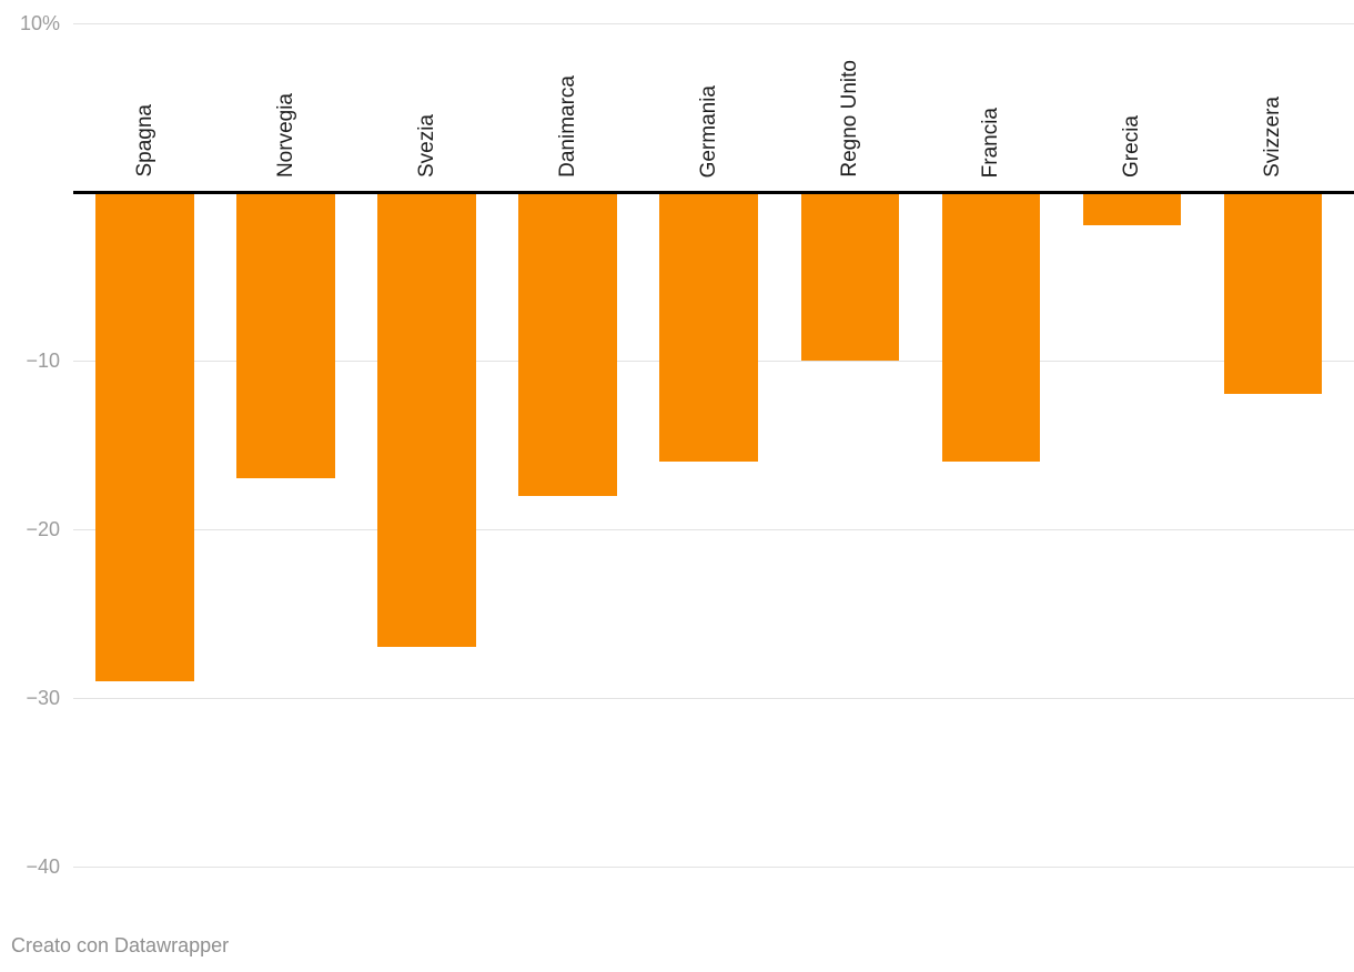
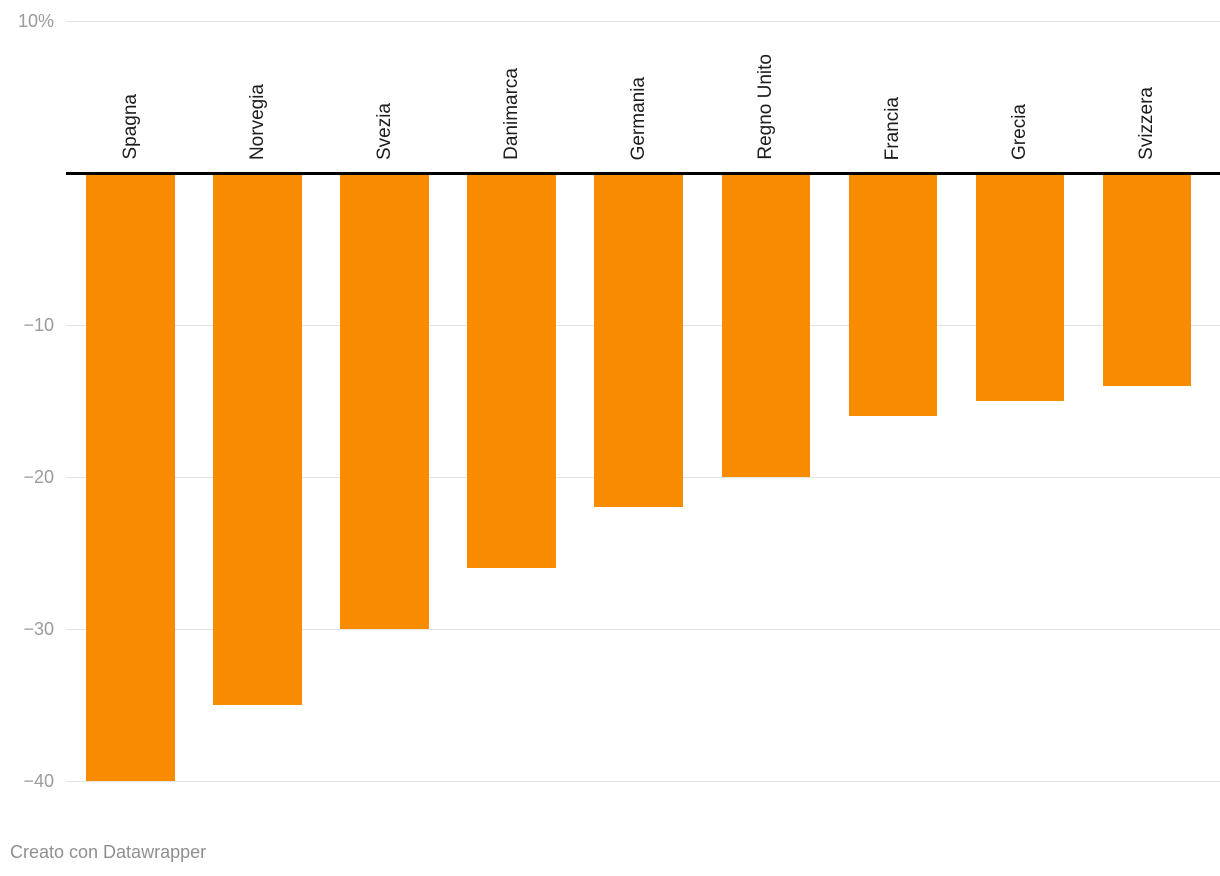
Spagna: -29 -> -40
Norvegia: -17 -> -35
Svezia: -27 -> -30
Danimarca: -18 -> -26
Germania: -16 -> -22
Regno Unito: -10 -> -20
Grecia: -2 -> -15
Svizzera: -12 -> -14
